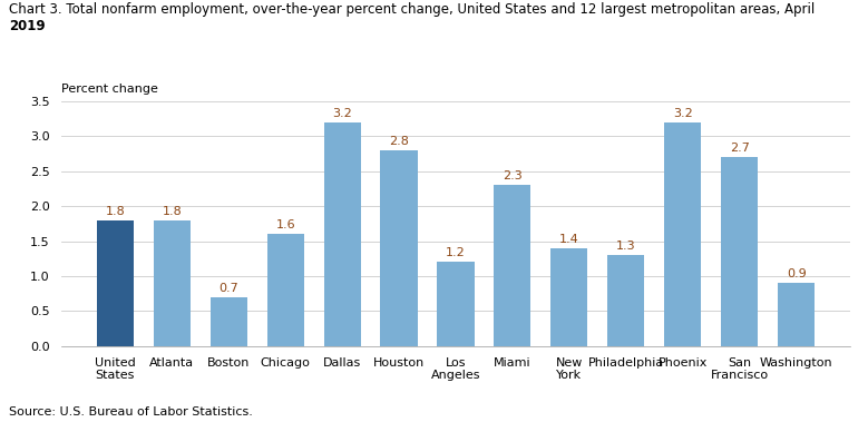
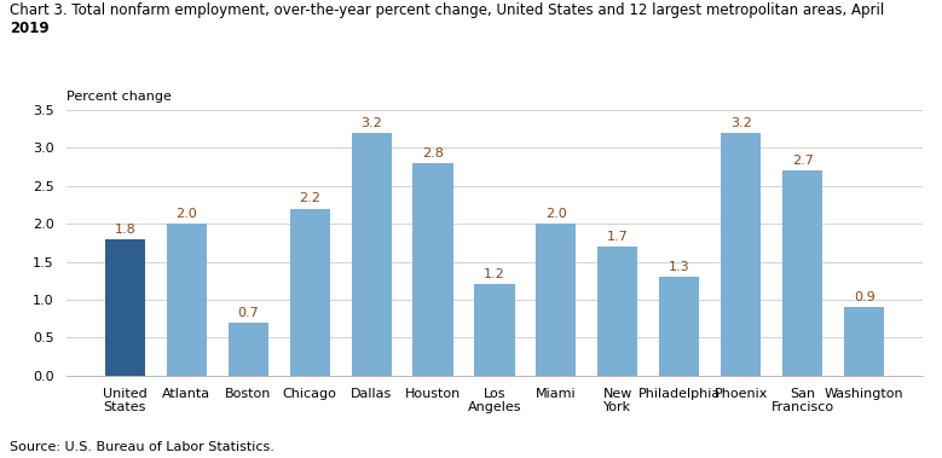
Atlanta: 1.8 -> 2.0
Chicago: 1.6 -> 2.2
Miami: 2.3 -> 2.0
New York: 1.4 -> 1.7
